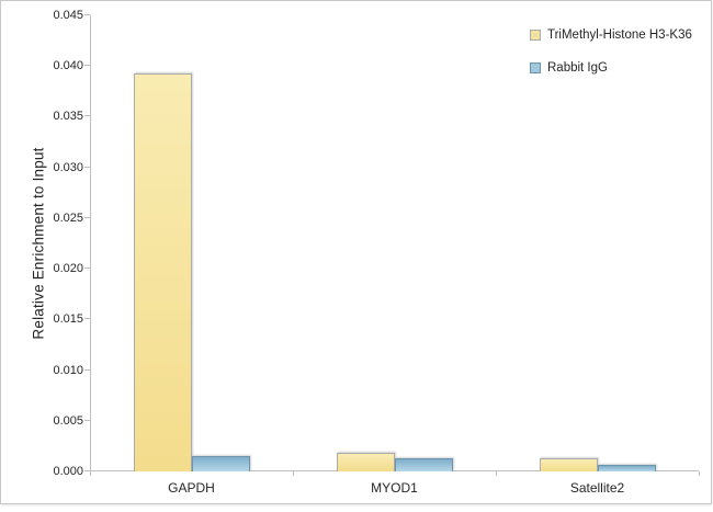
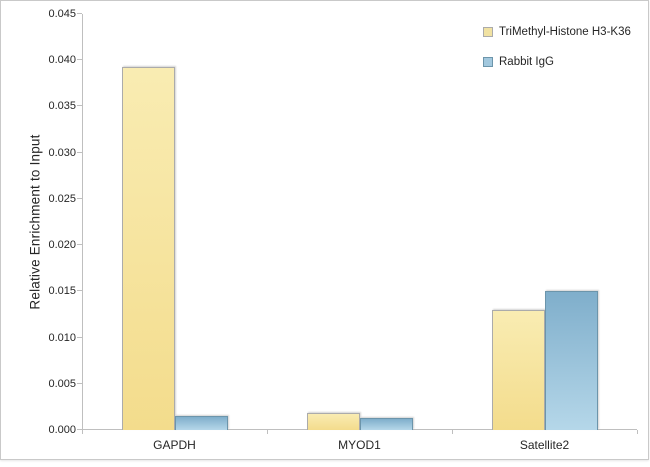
TriMethyl-Histone H3-K36/Satellite2: 0.001 -> 0.013
Rabbit IgG/Satellite2: 0.001 -> 0.015
